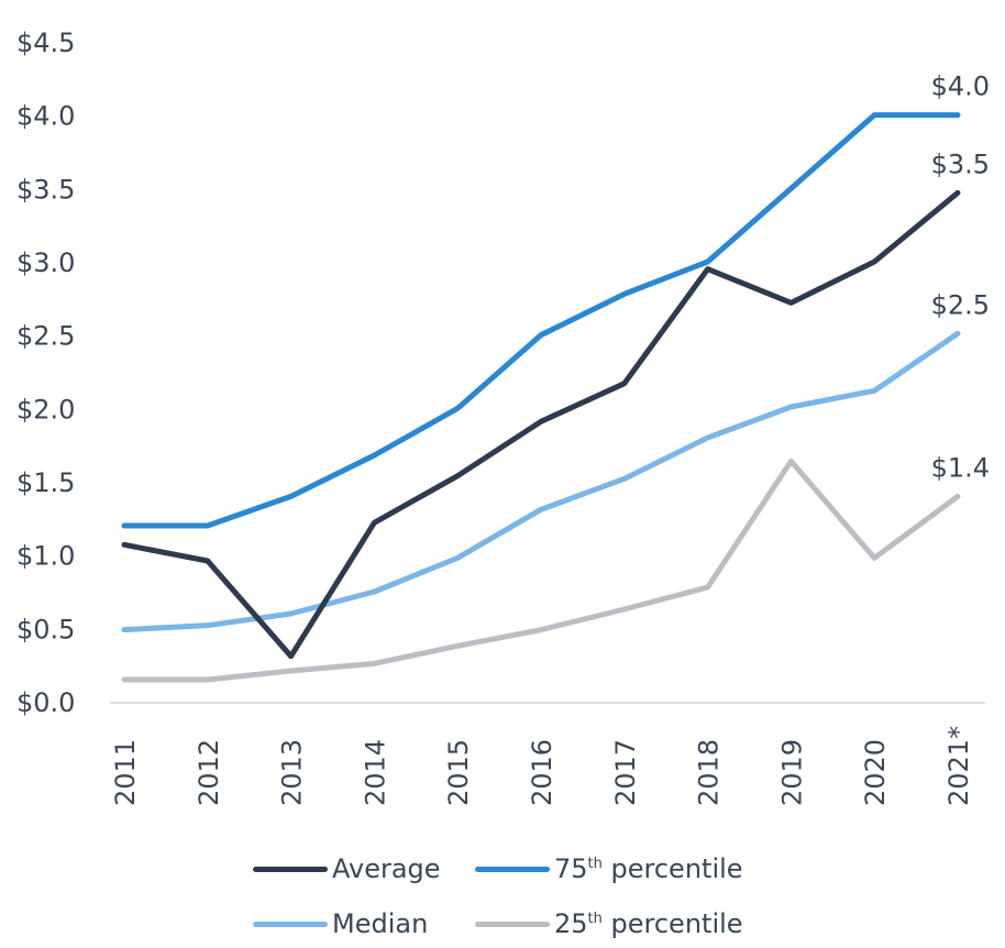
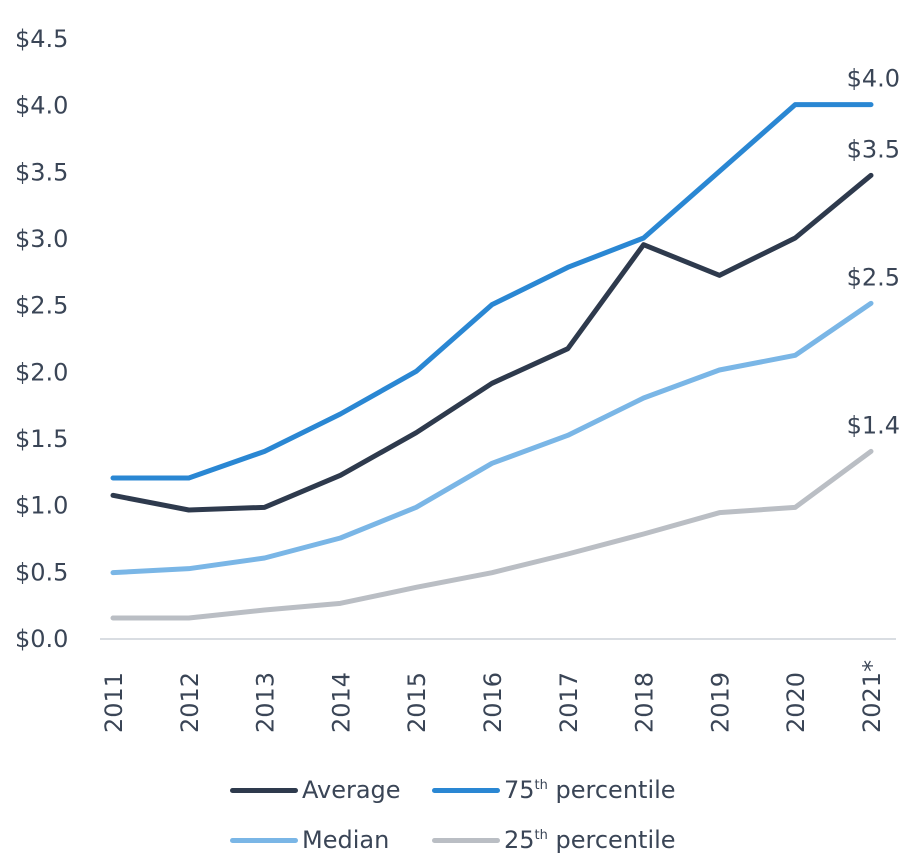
Average/2013: $0.31 -> $0.98
25th percentile/2019: $1.64 -> $0.94
